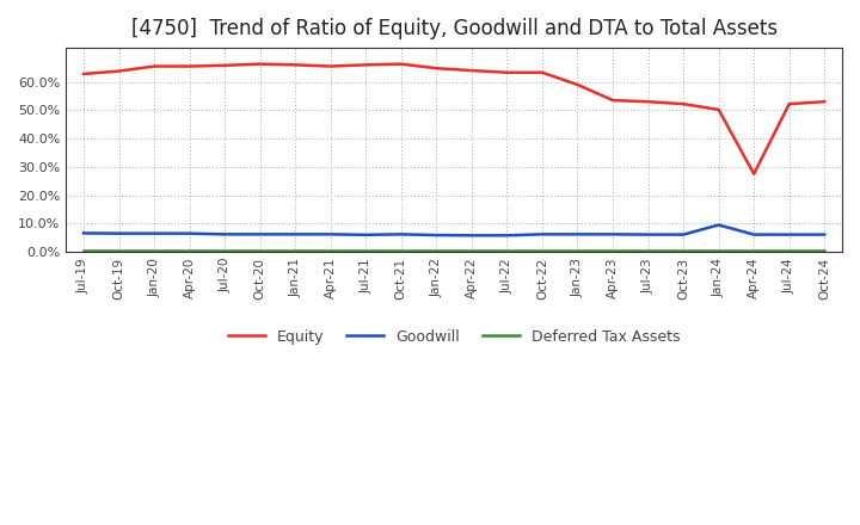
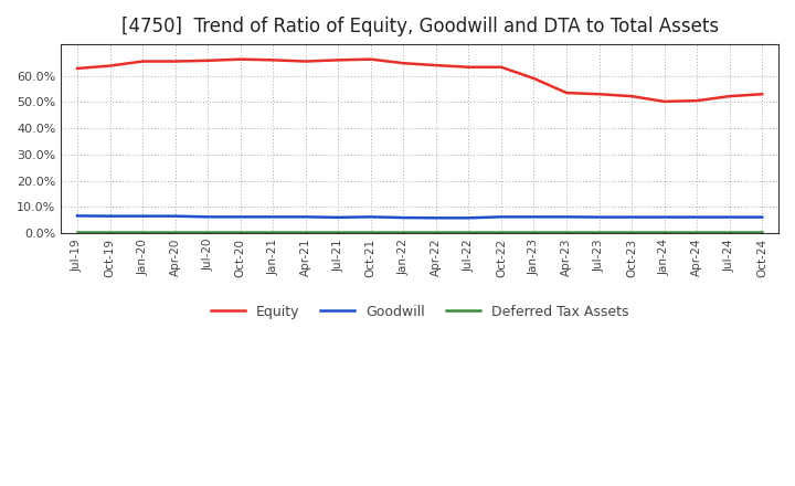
Goodwill/Jan-24: 9.5% -> 6.1%
Equity/Apr-24: 27.5% -> 50.5%
